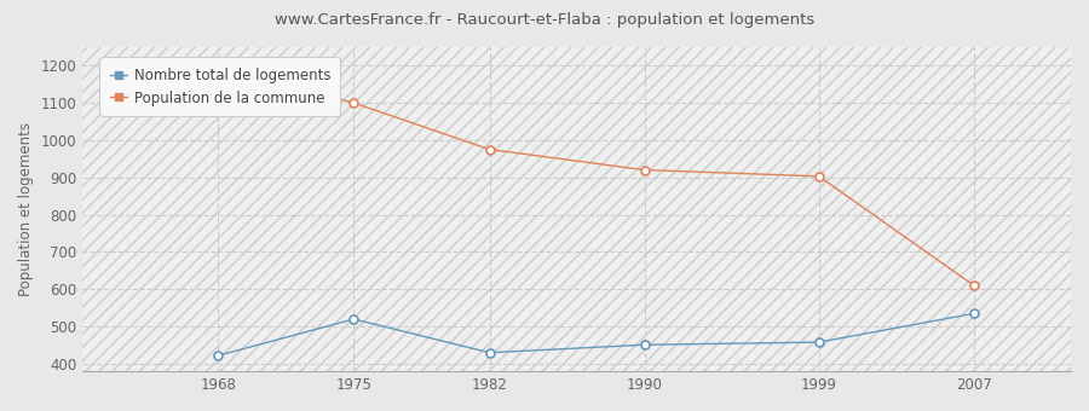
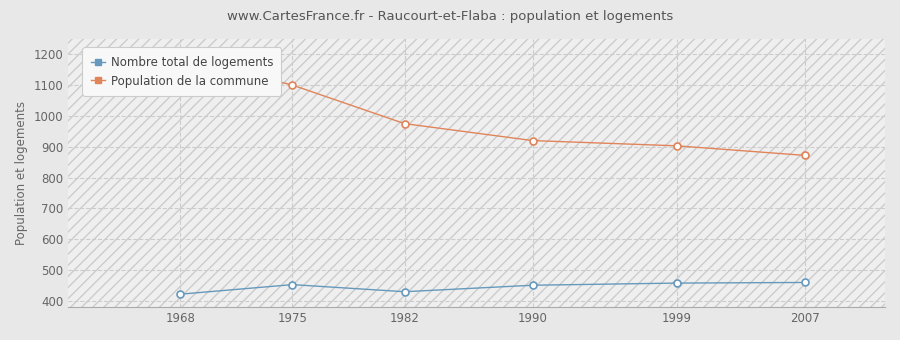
Nombre total de logements/1975: 520 -> 453
Population de la commune/2007: 610 -> 872
Nombre total de logements/2007: 535 -> 460
